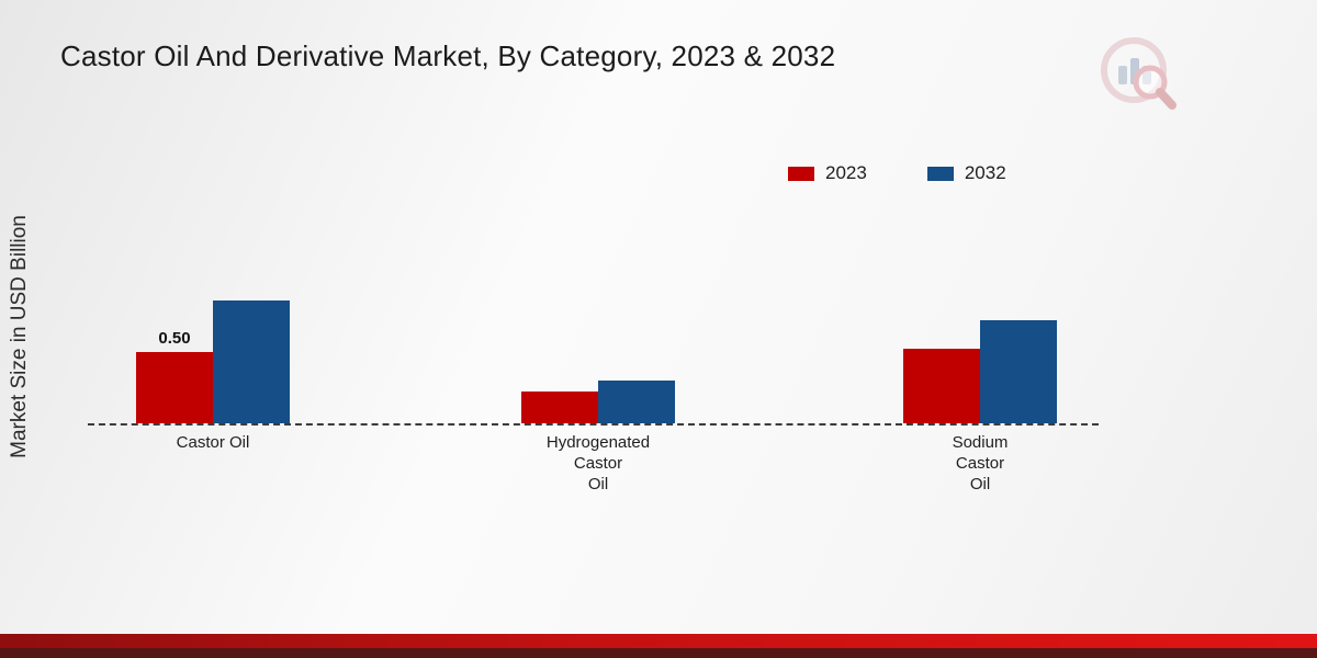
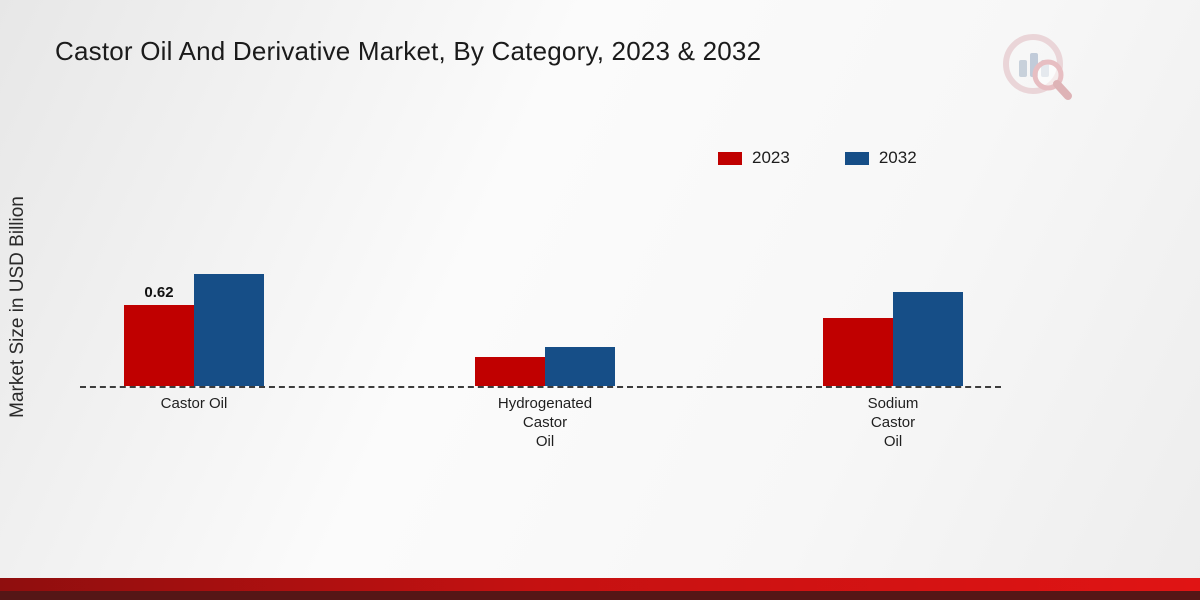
2023/Castor Oil: 0.50 -> 0.62
